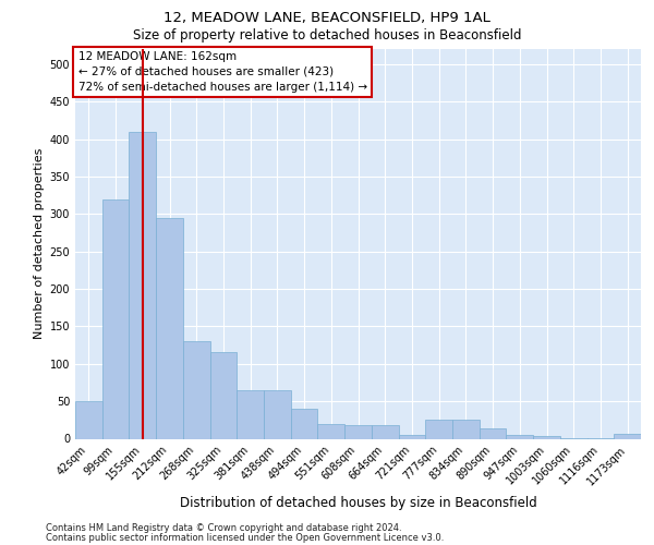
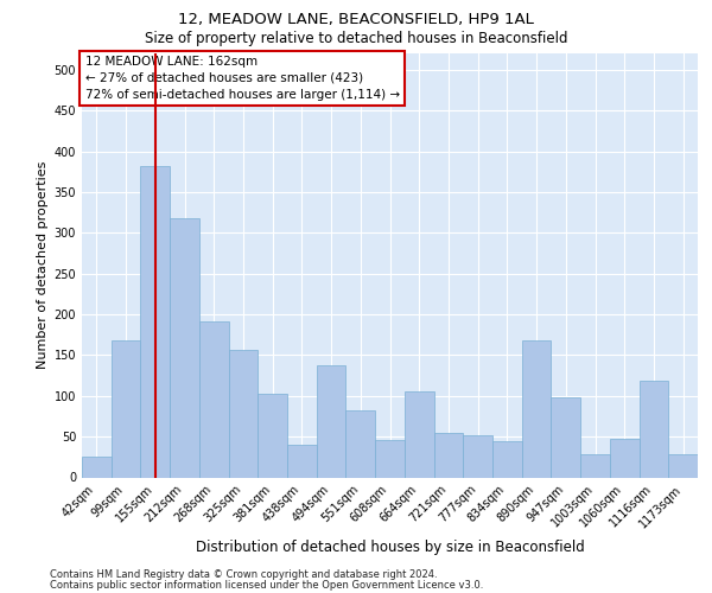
42sqm: 50 -> 26
99sqm: 320 -> 168
155sqm: 410 -> 382
212sqm: 295 -> 318
268sqm: 130 -> 192
325sqm: 115 -> 156
381sqm: 65 -> 102
438sqm: 65 -> 40
494sqm: 40 -> 138
551sqm: 20 -> 82
608sqm: 18 -> 46
664sqm: 18 -> 106
721sqm: 5 -> 54
777sqm: 25 -> 52
834sqm: 25 -> 44
890sqm: 14 -> 168
947sqm: 5 -> 98
1003sqm: 4 -> 28
1060sqm: 1 -> 48
1116sqm: 1 -> 118
1173sqm: 6 -> 28
